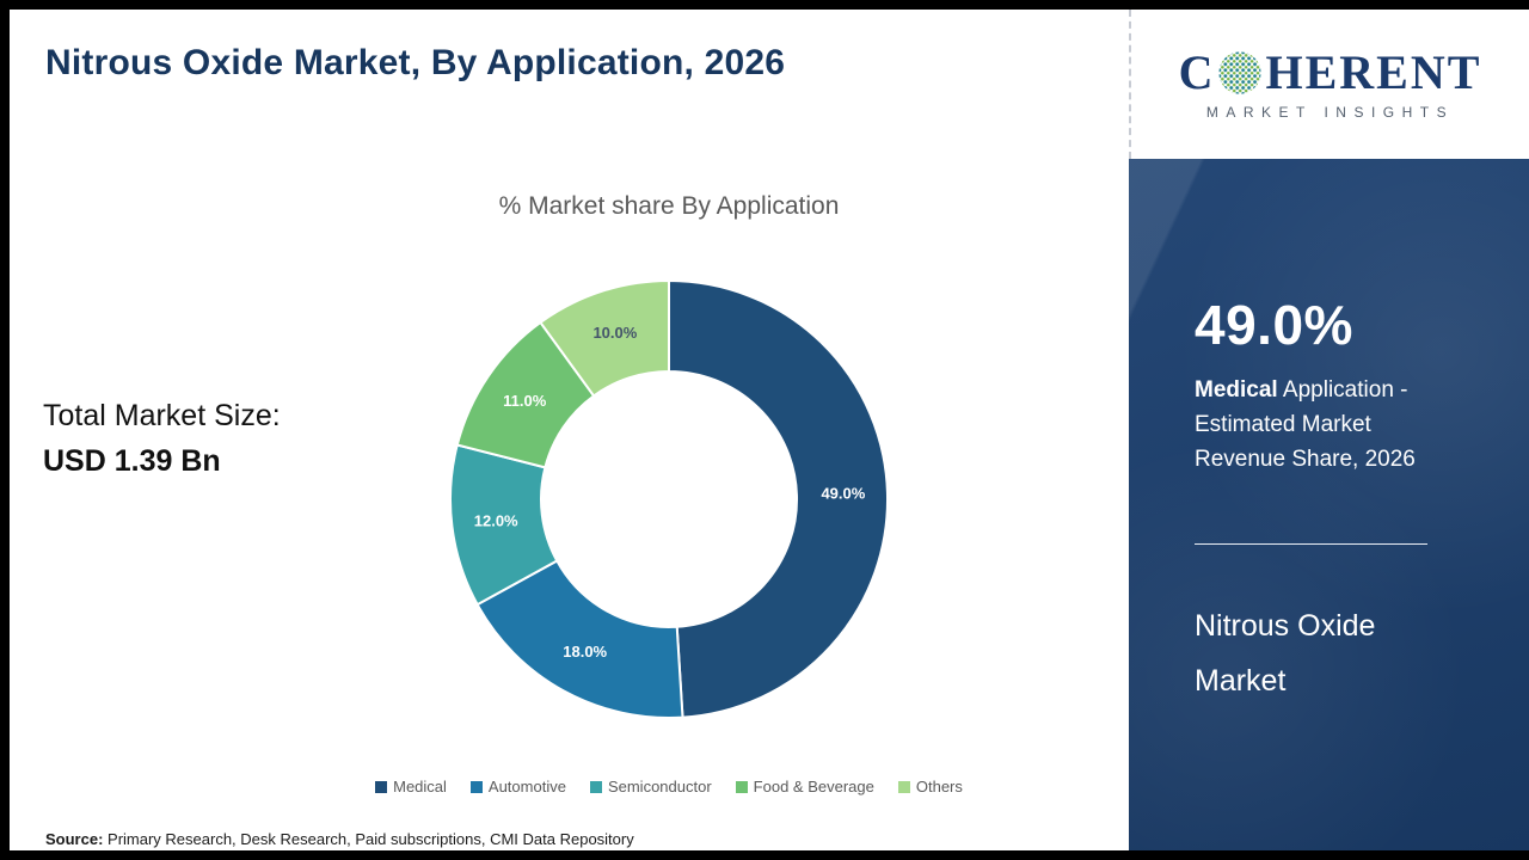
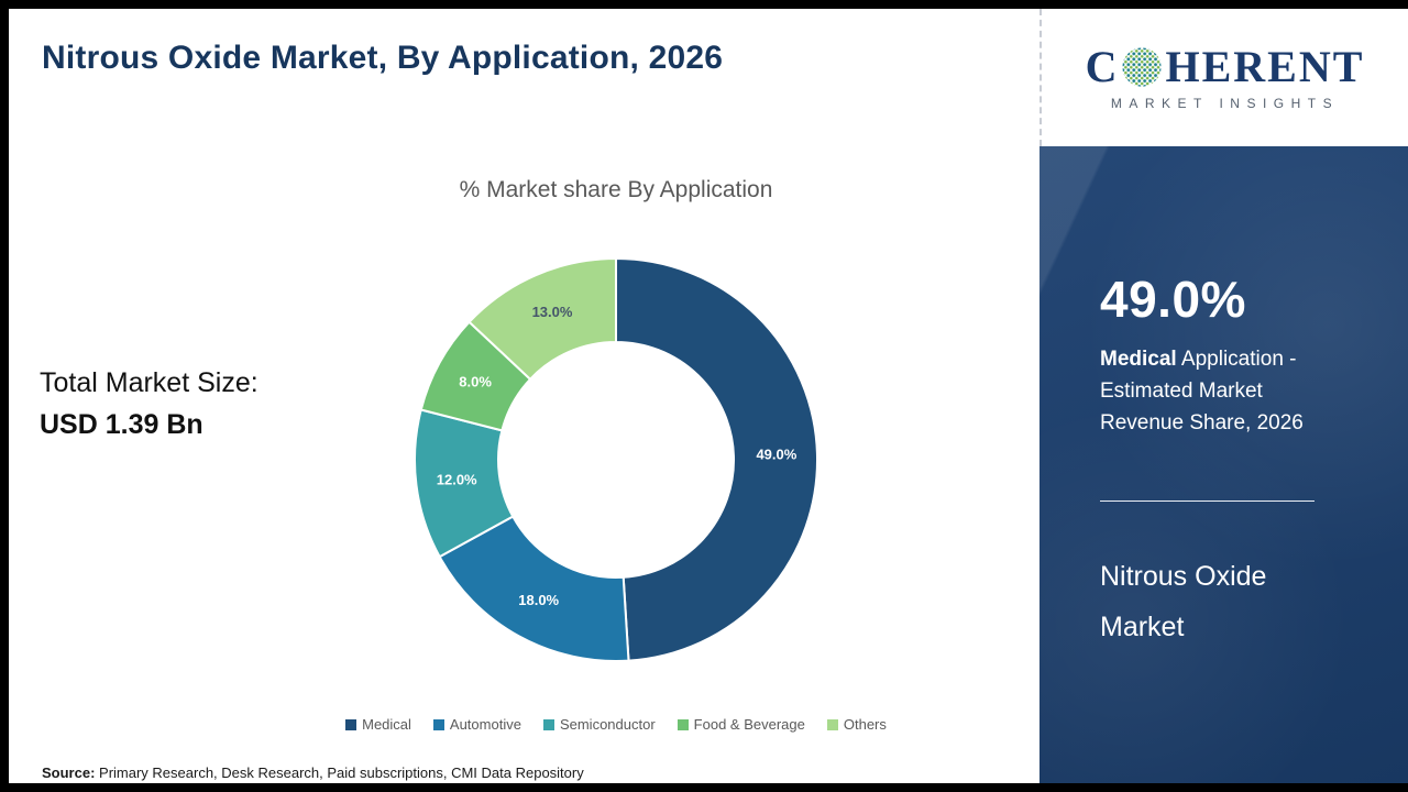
Food & Beverage: 11.0% -> 8.0%
Others: 10.0% -> 13.0%
